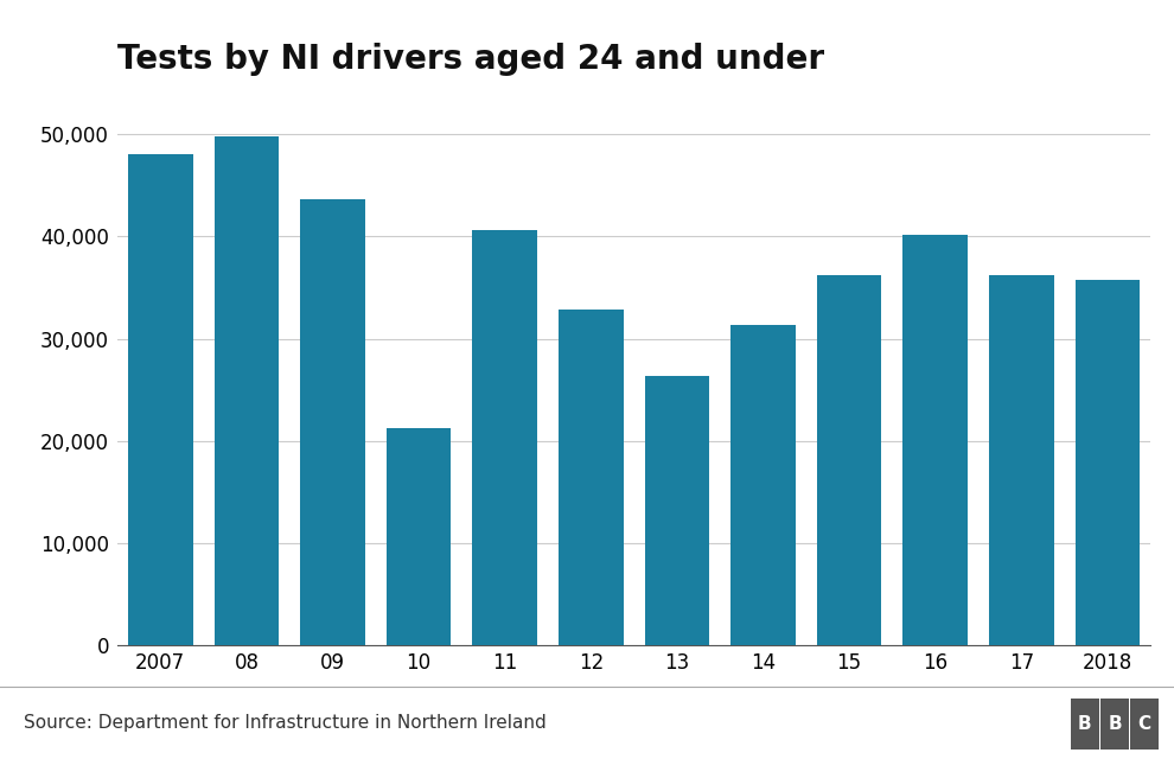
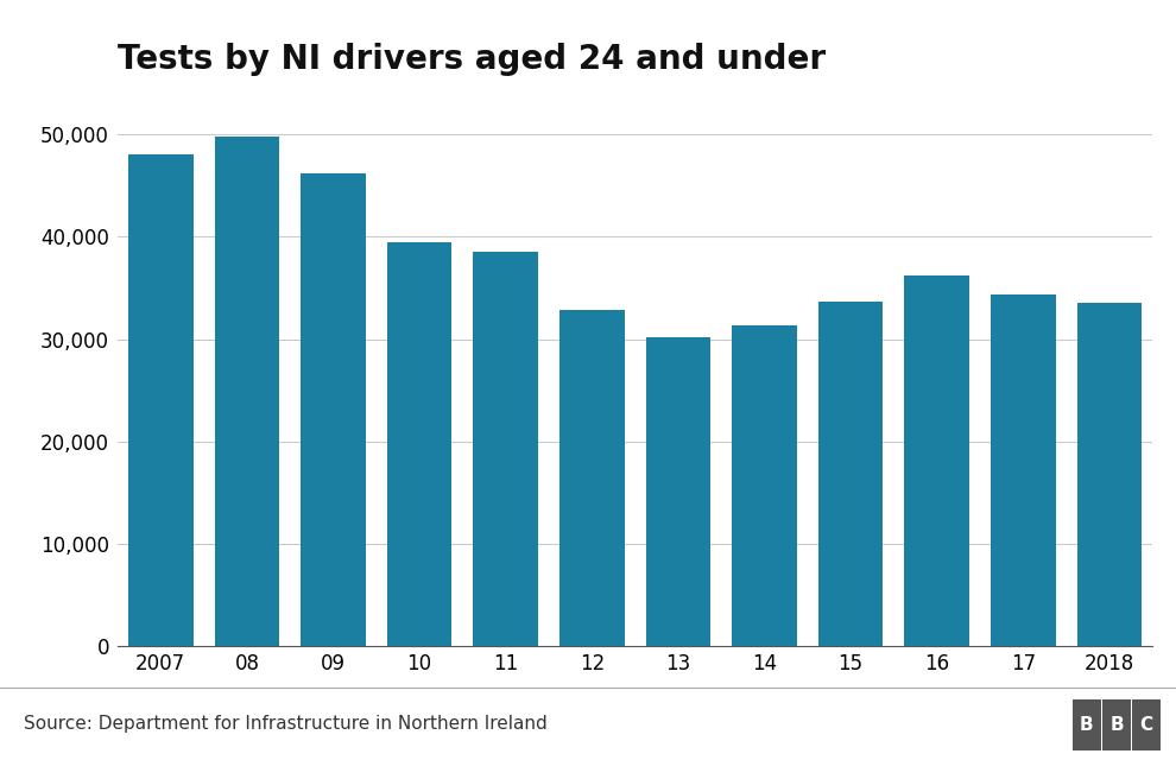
09: 43,600 -> 46,200
10: 21,200 -> 39,500
11: 40,600 -> 38,500
13: 26,400 -> 30,200
15: 36,200 -> 33,700
16: 40,200 -> 36,200
17: 36,200 -> 34,400
2018: 35,800 -> 33,500
